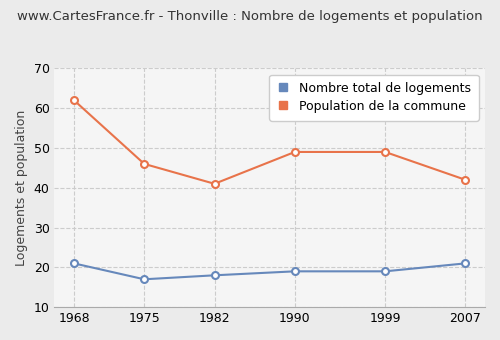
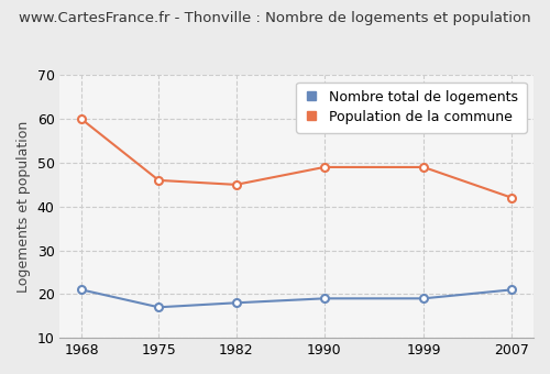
Population de la commune/1968: 62 -> 60
Population de la commune/1982: 41 -> 45
